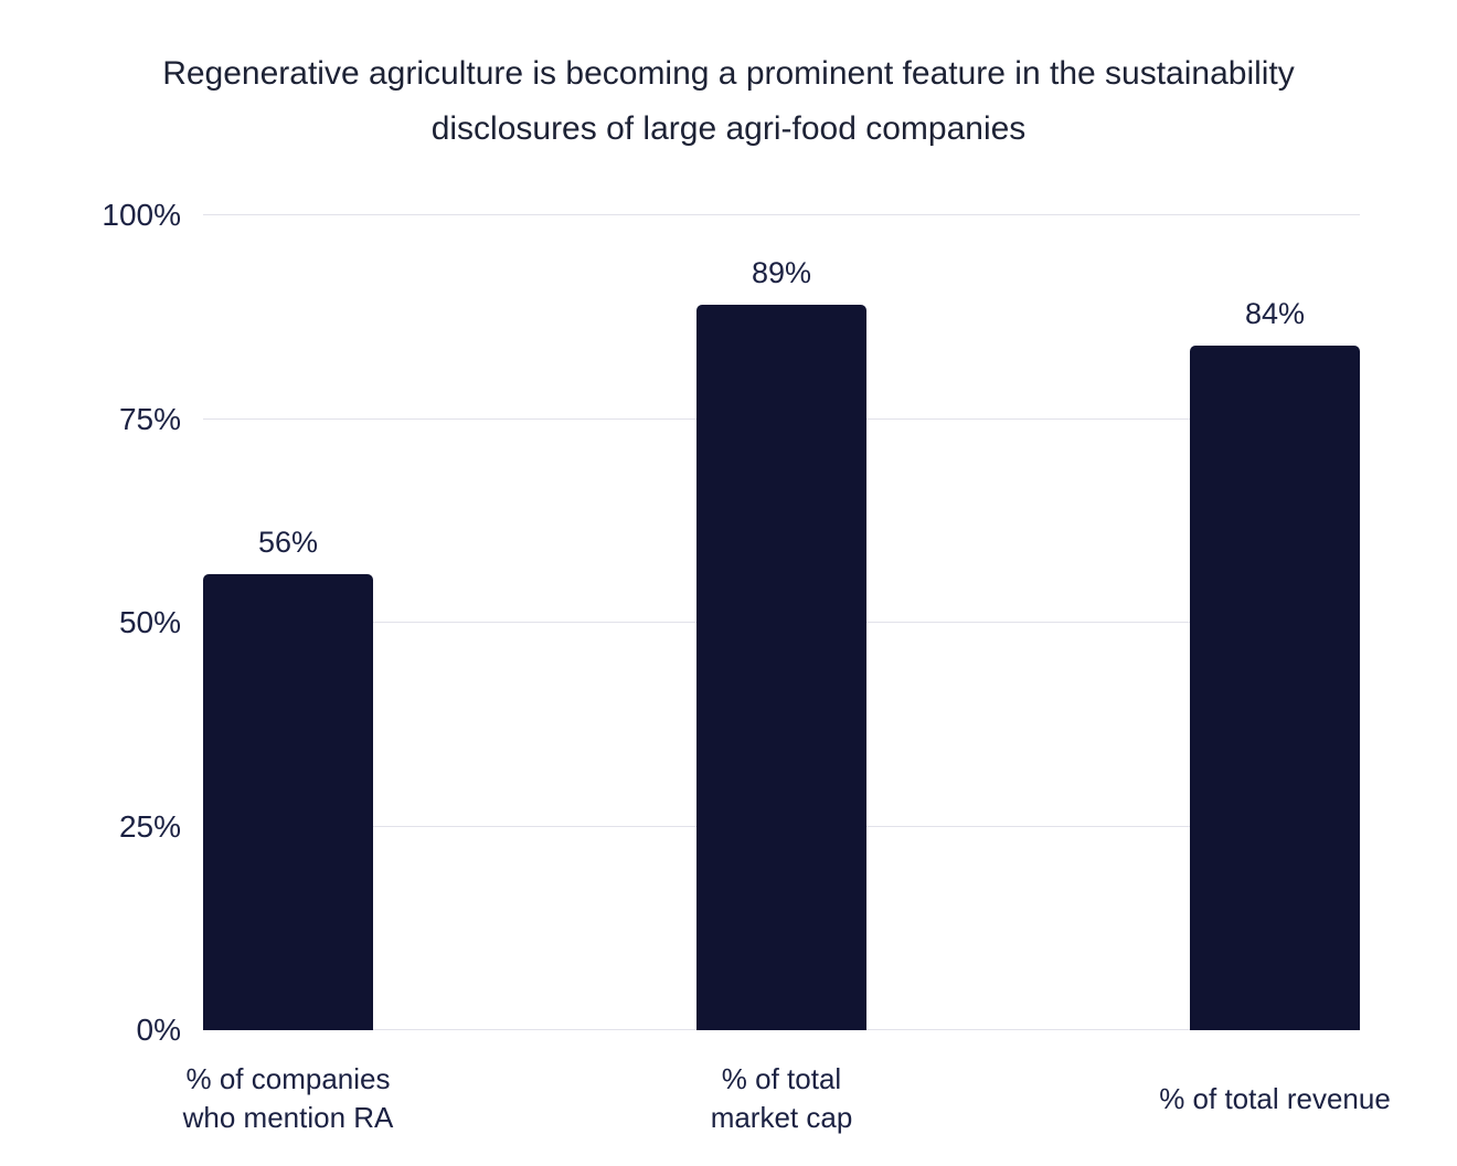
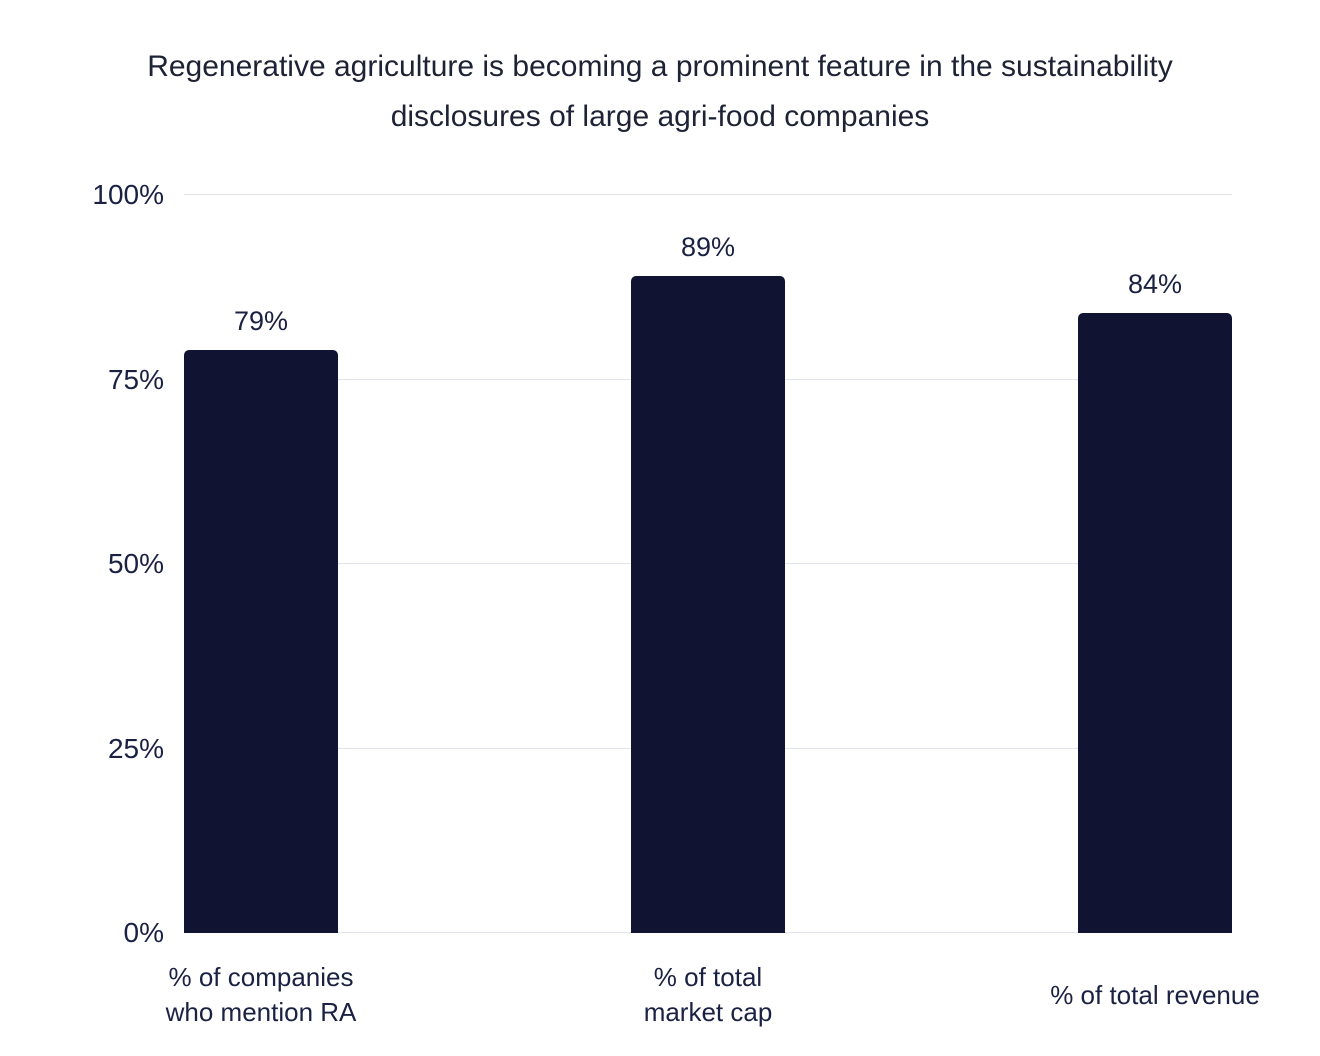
% of companies who mention RA: 56% -> 79%
